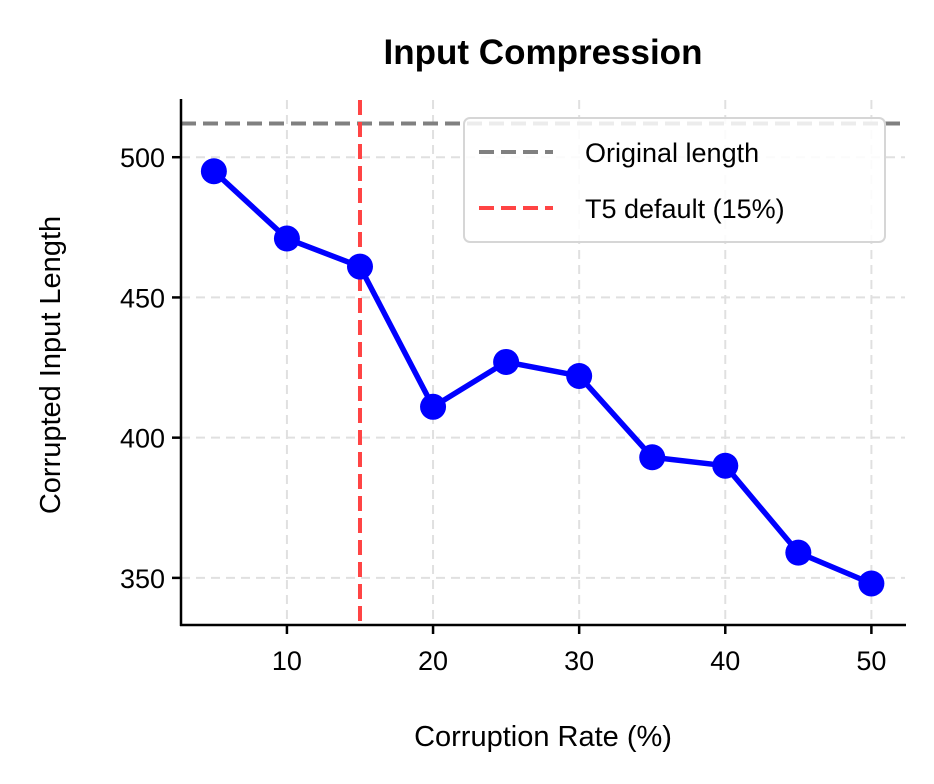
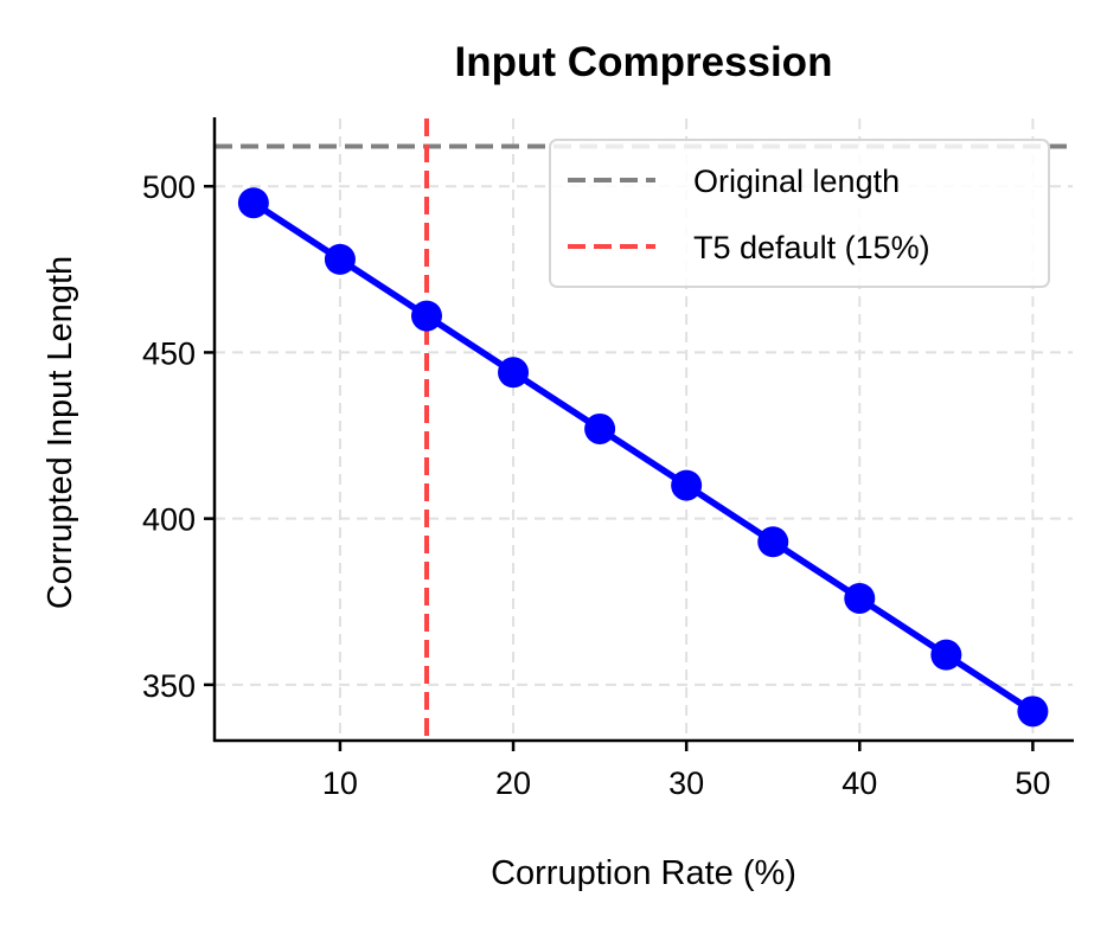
10: 471 -> 478
20: 411 -> 444
30: 422 -> 410
40: 390 -> 376
50: 348 -> 342
